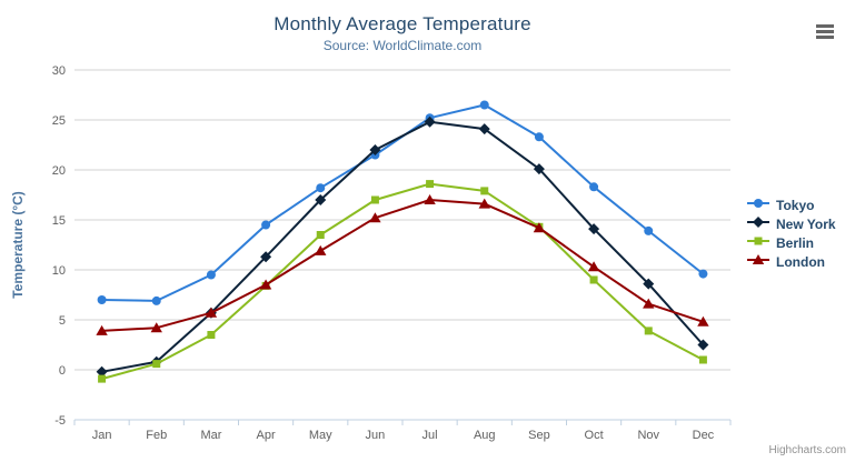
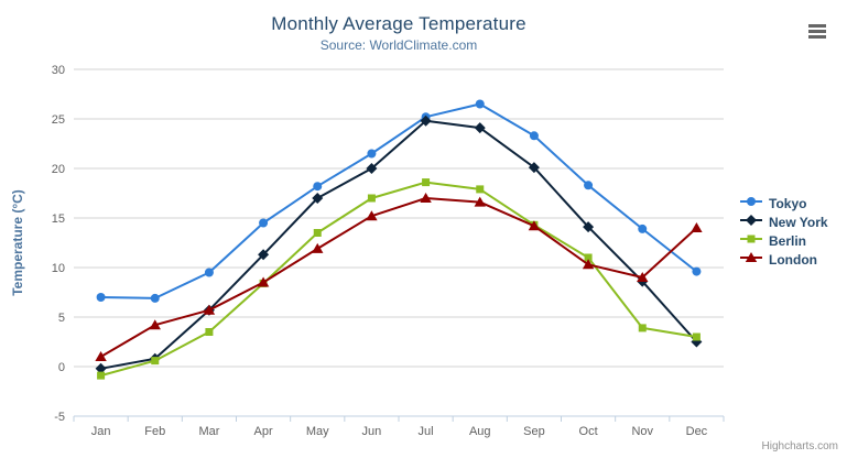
London/Jan: 4 -> 1
New York/Jun: 22 -> 20
Berlin/Oct: 9 -> 11
London/Nov: 7 -> 9
Berlin/Dec: 1 -> 3
London/Dec: 5 -> 14
